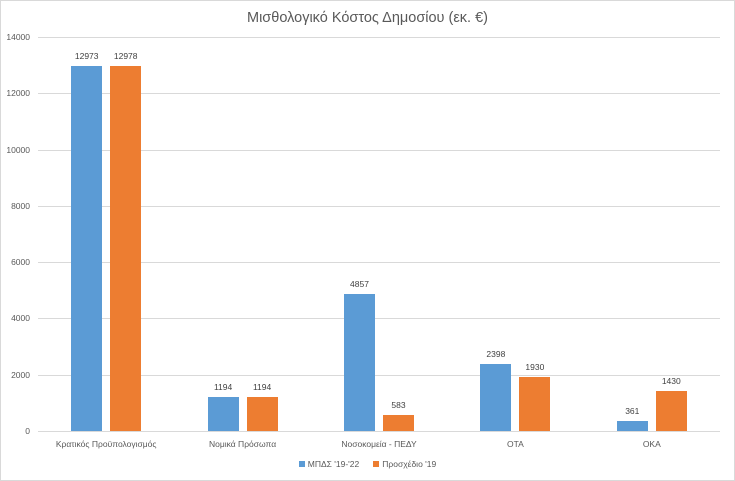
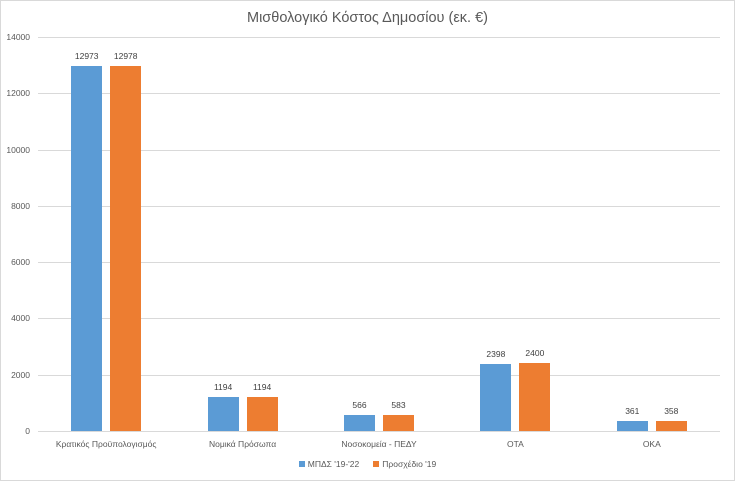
ΜΠΔΣ '19-'22/Νοσοκομεία - ΠΕΔΥ: 4857 -> 566
Προσχέδιο '19/ΟΤΑ: 1930 -> 2400
Προσχέδιο '19/ΟΚΑ: 1430 -> 358
